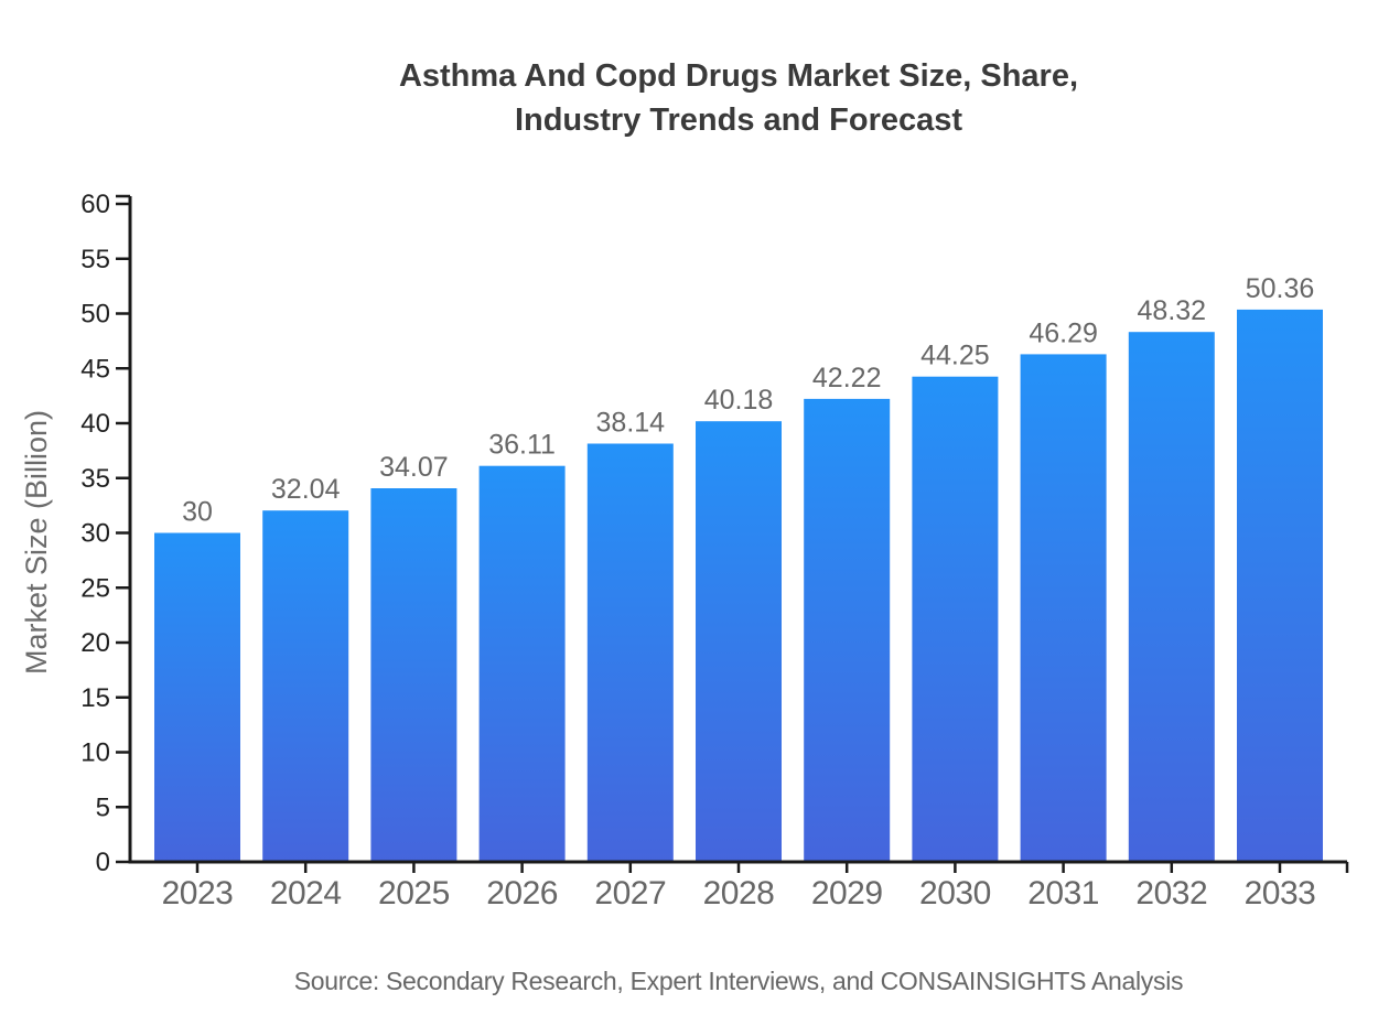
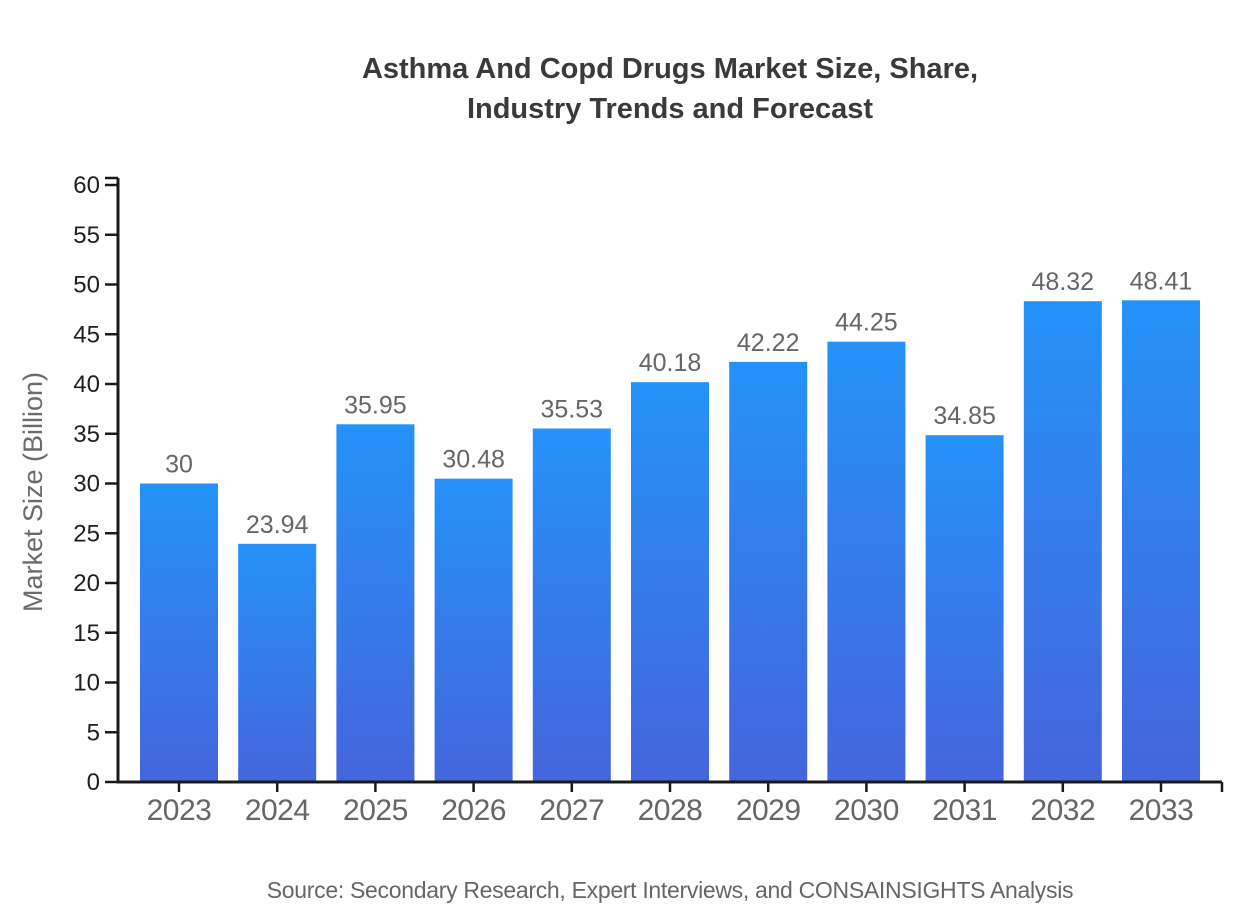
2024: 32.04 -> 23.94
2025: 34.07 -> 35.95
2026: 36.11 -> 30.48
2027: 38.14 -> 35.53
2031: 46.29 -> 34.85
2033: 50.36 -> 48.41
